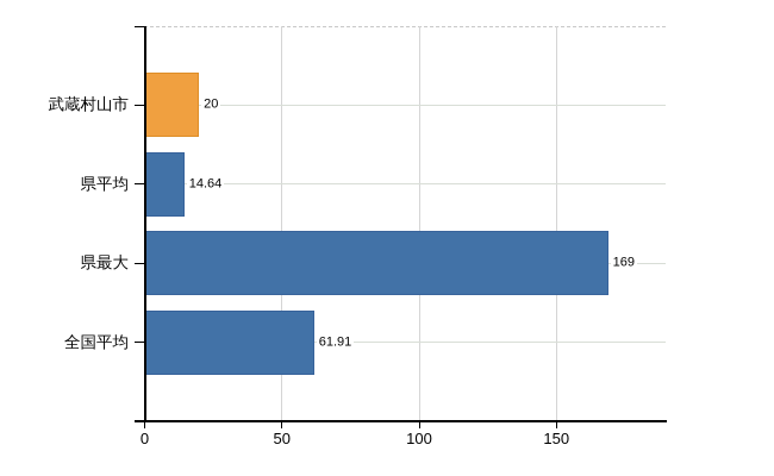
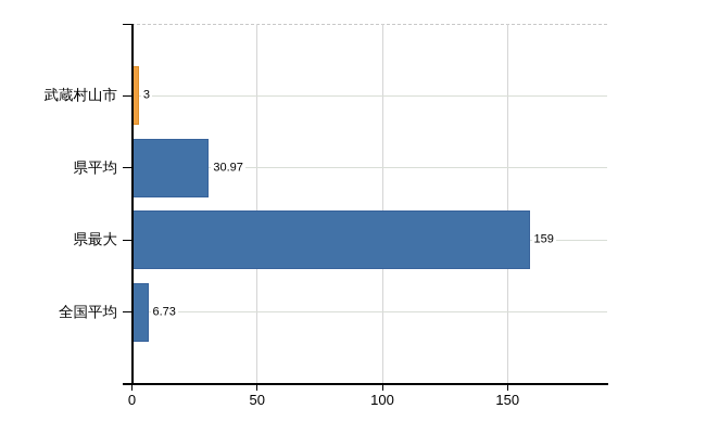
武蔵村山市: 20 -> 3
県平均: 14.64 -> 30.97
県最大: 169 -> 159
全国平均: 61.91 -> 6.73
